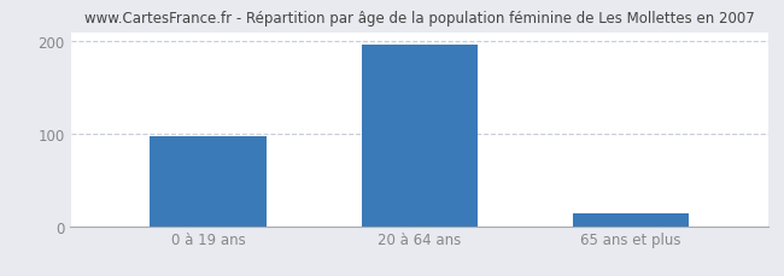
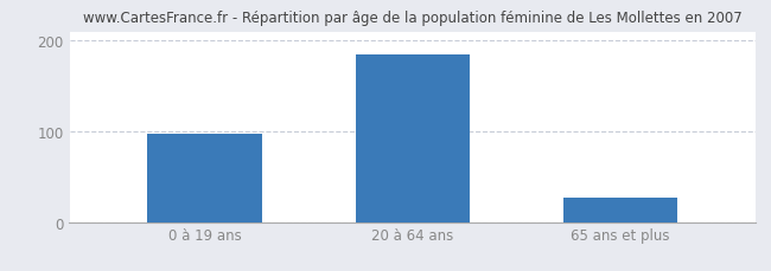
20 à 64 ans: 196 -> 185
65 ans et plus: 14 -> 27
